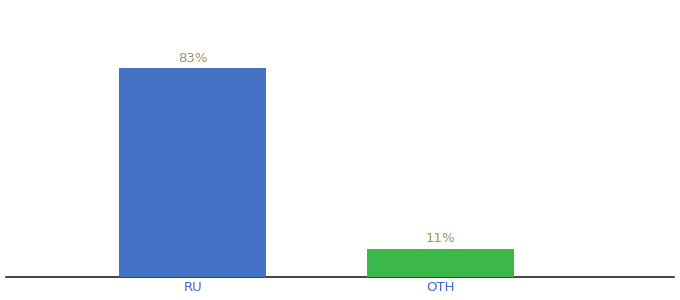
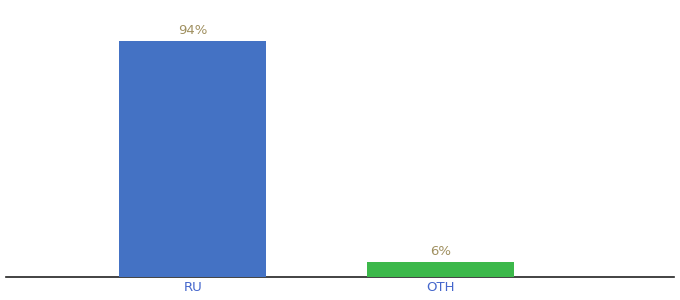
RU: 83% -> 94%
OTH: 11% -> 6%
